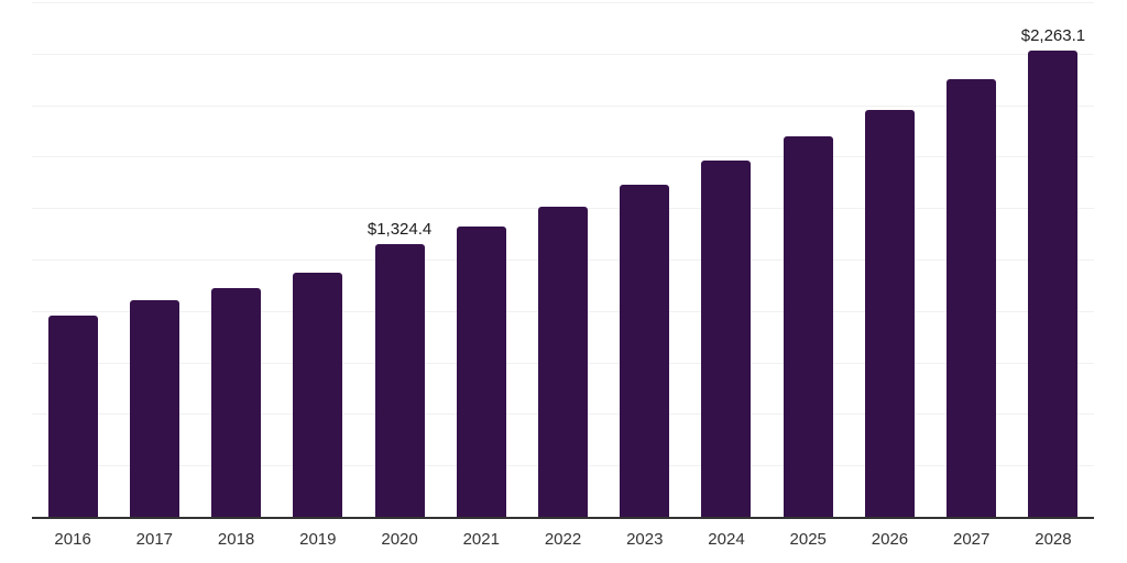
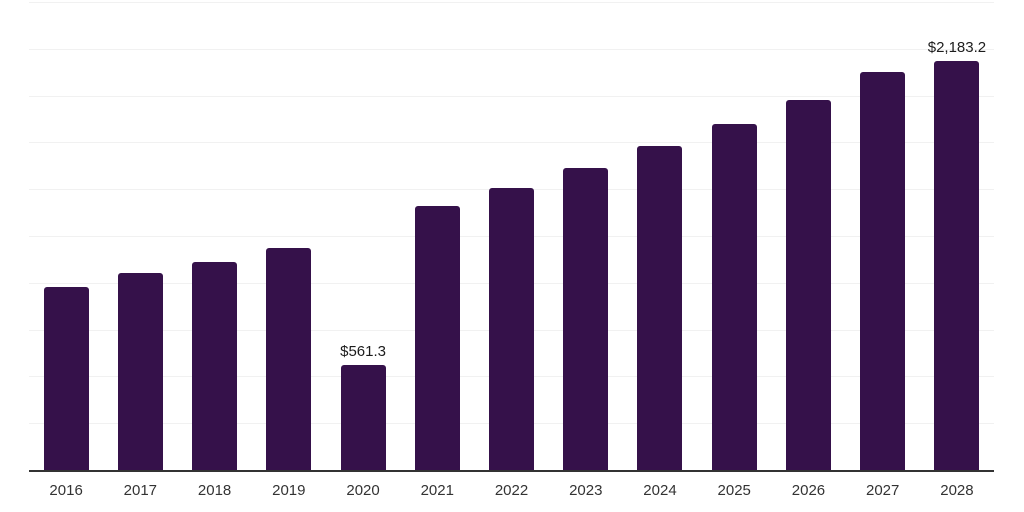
2020: $1,324.4 -> $561.3
2028: $2,263.1 -> $2,183.2
